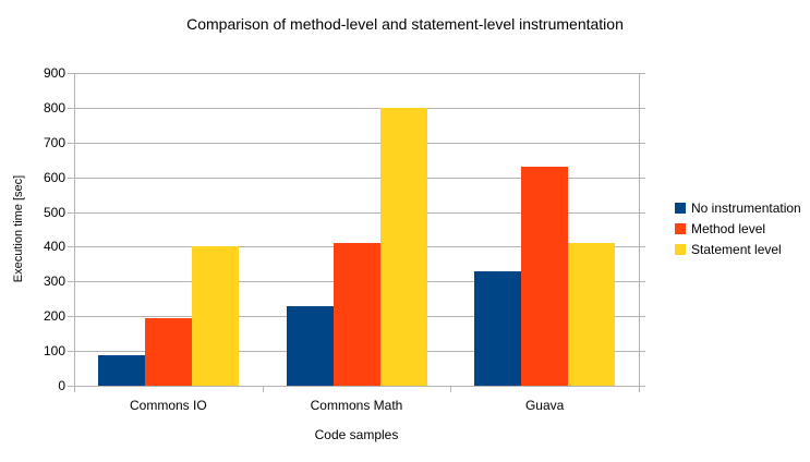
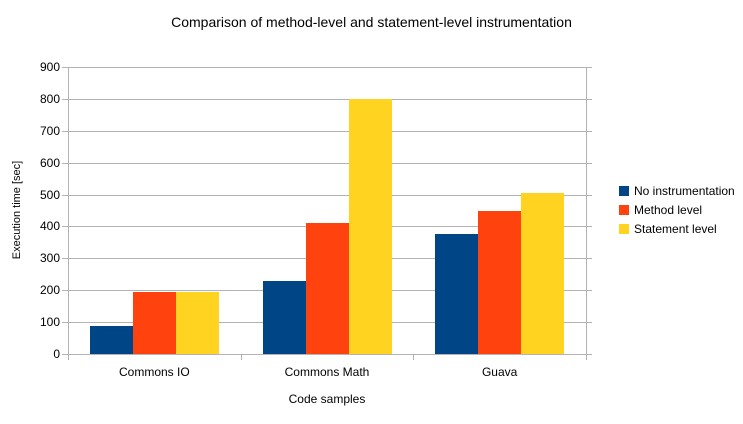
Statement level/Commons IO: 400 -> 200
No instrumentation/Guava: 330 -> 380
Method level/Guava: 630 -> 450
Statement level/Guava: 410 -> 500
